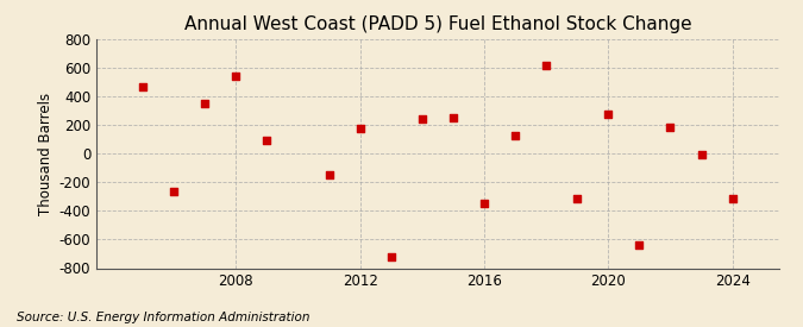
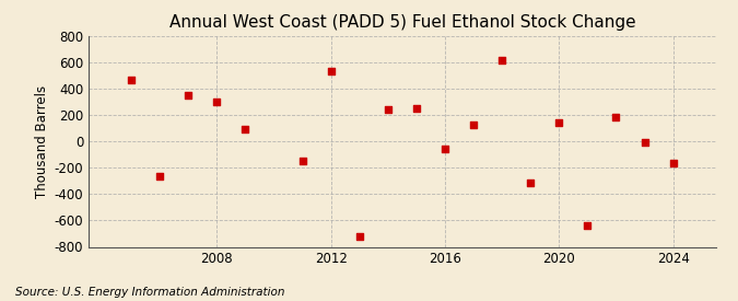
2008: 540 -> 300
2012: 180 -> 530
2016: -350 -> -60
2020: 280 -> 140
2024: -310 -> -160
